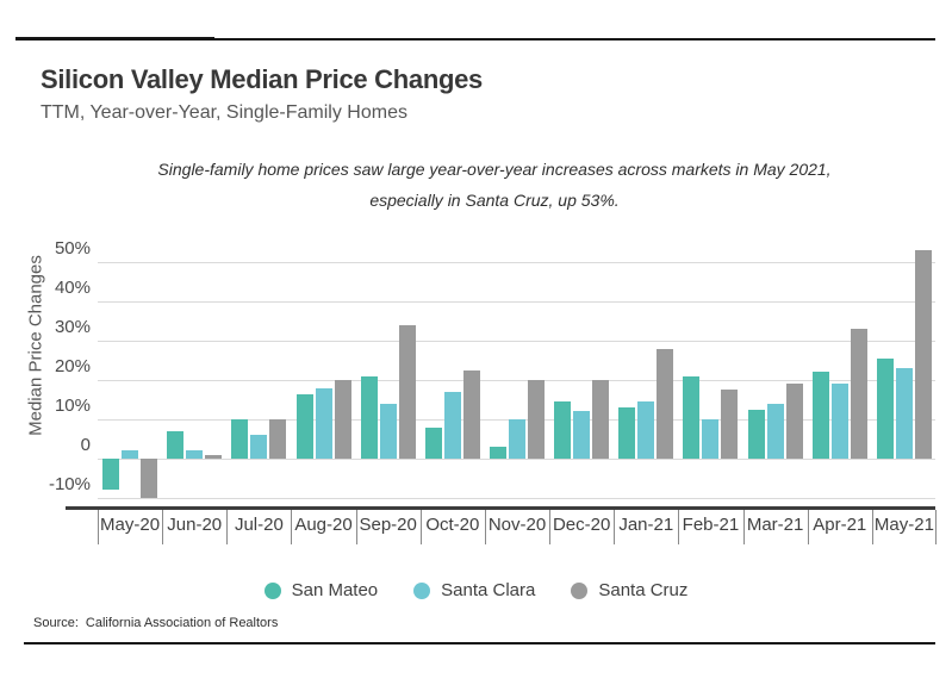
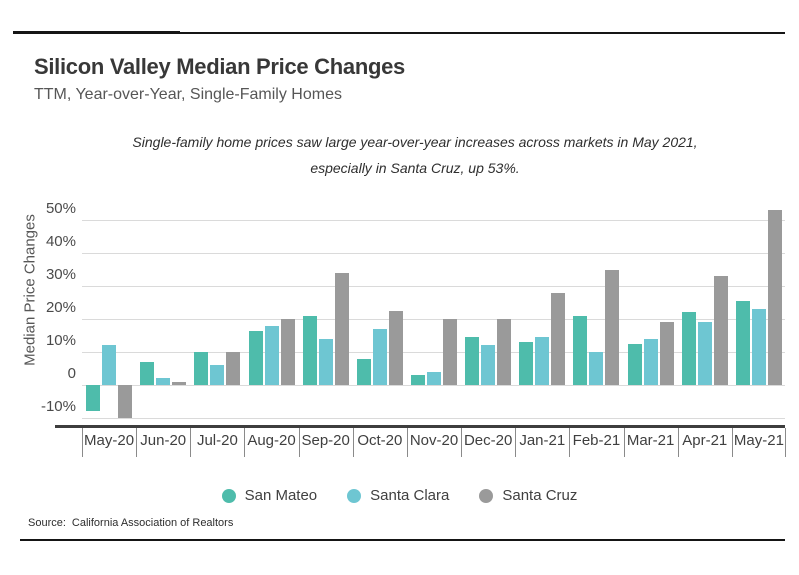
Santa Clara/May-20: 2% -> 12%
Santa Clara/Nov-20: 10% -> 4%
Santa Cruz/Feb-21: 18% -> 35%
